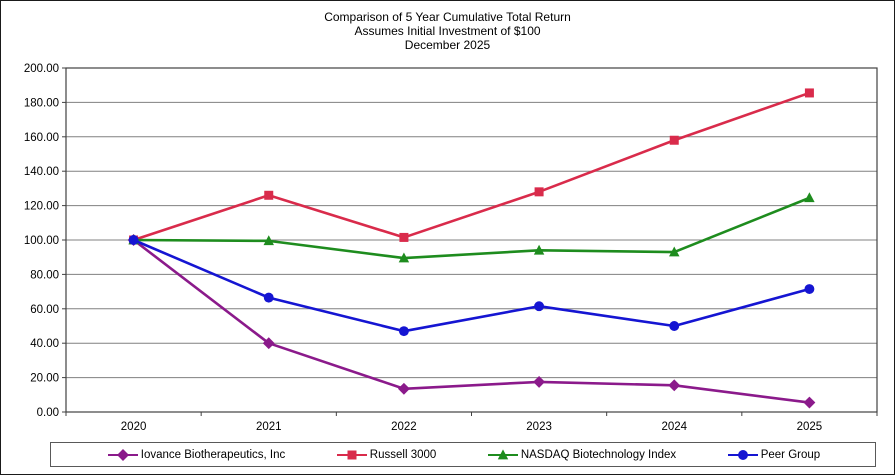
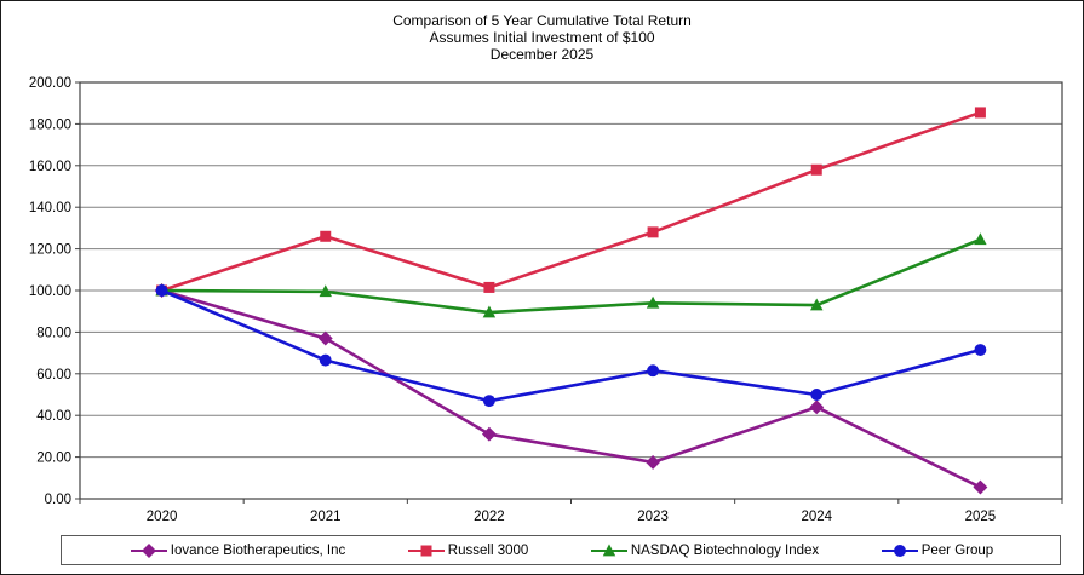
Iovance Biotherapeutics, Inc/2021: 40 -> 77
Iovance Biotherapeutics, Inc/2022: 14 -> 31
Iovance Biotherapeutics, Inc/2024: 16 -> 44
